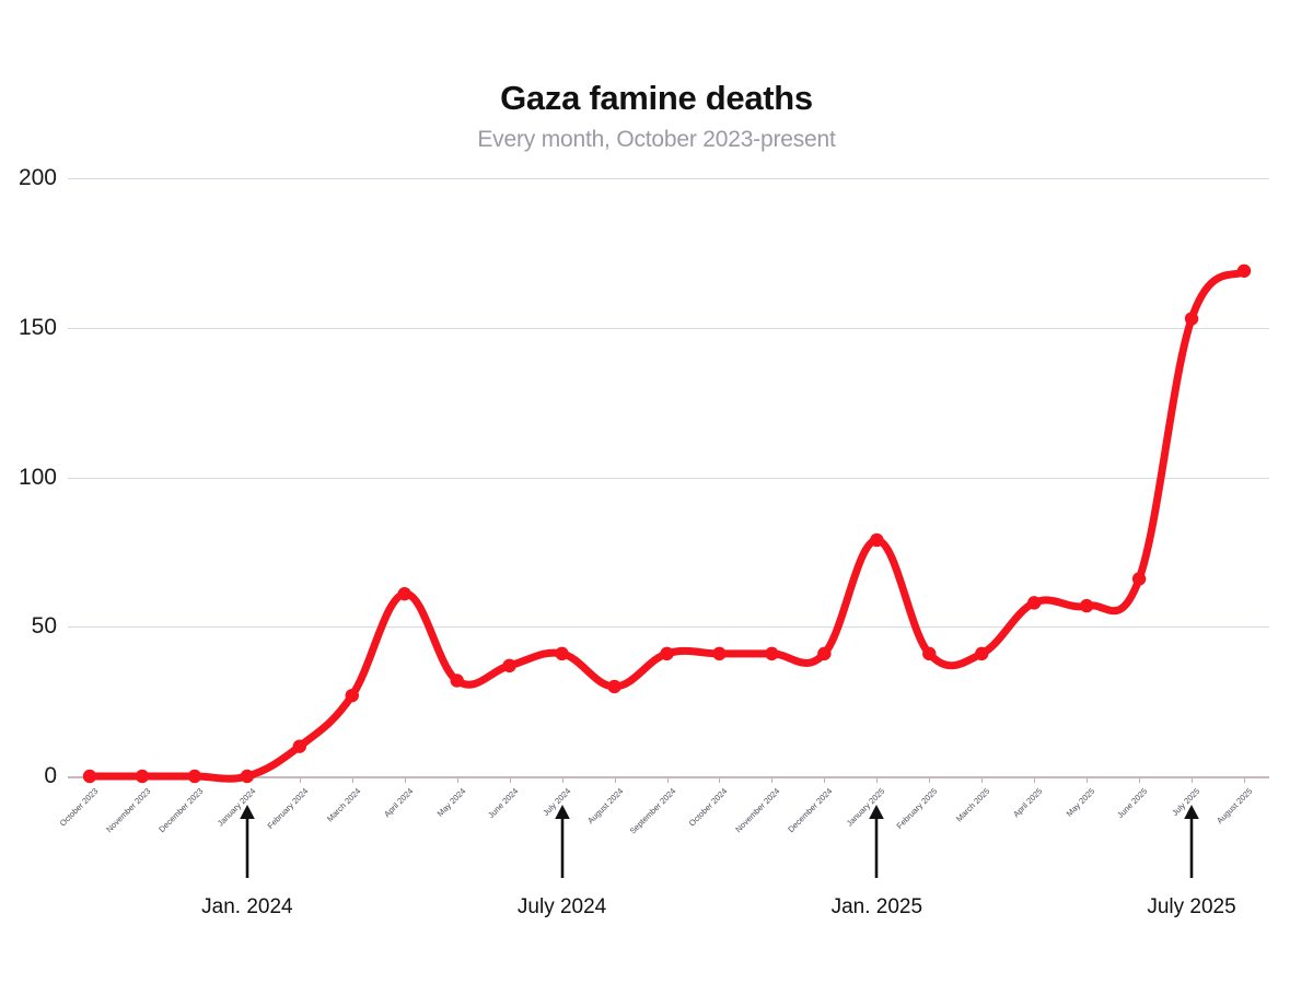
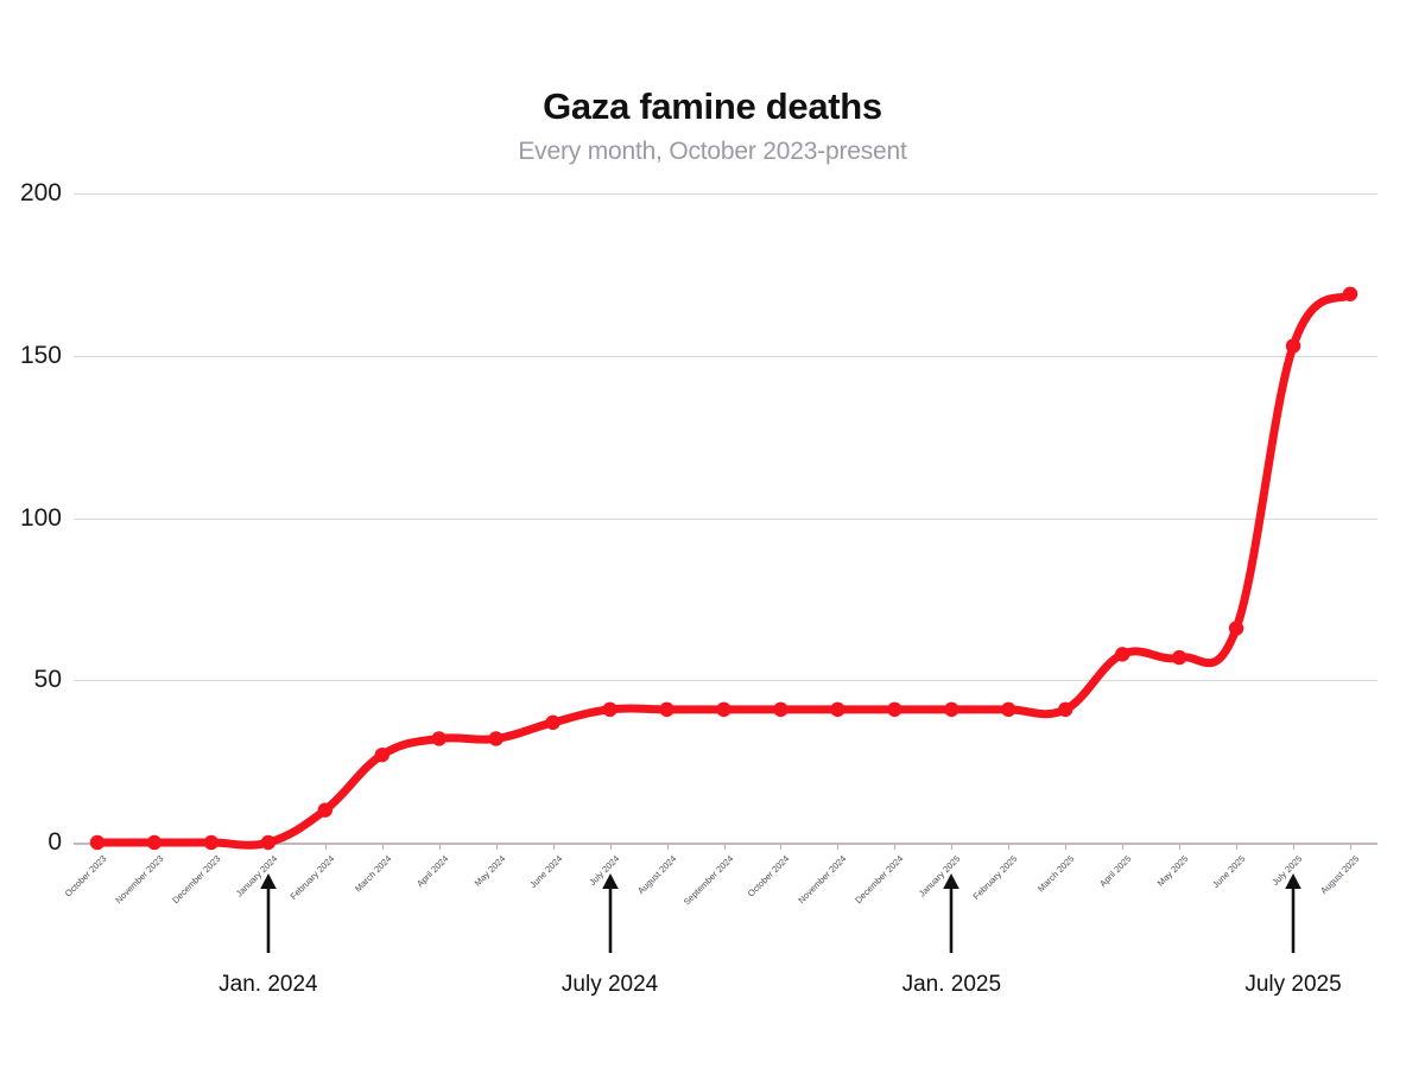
April 2024: 61 -> 32
August 2024: 30 -> 41
January 2025: 79 -> 41
